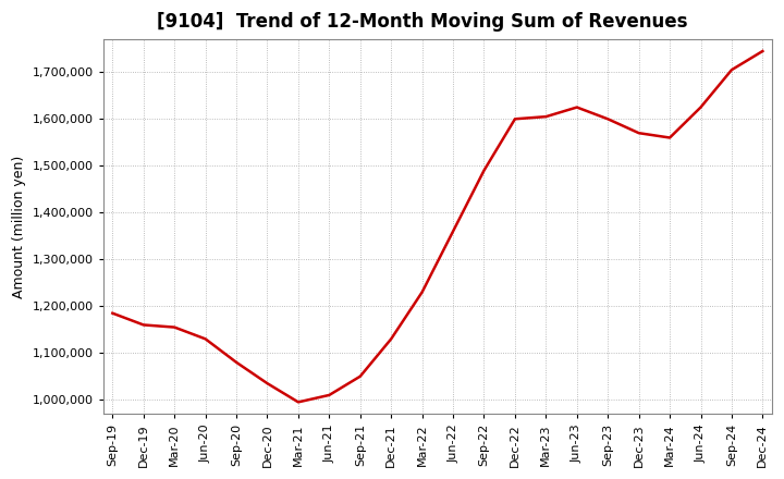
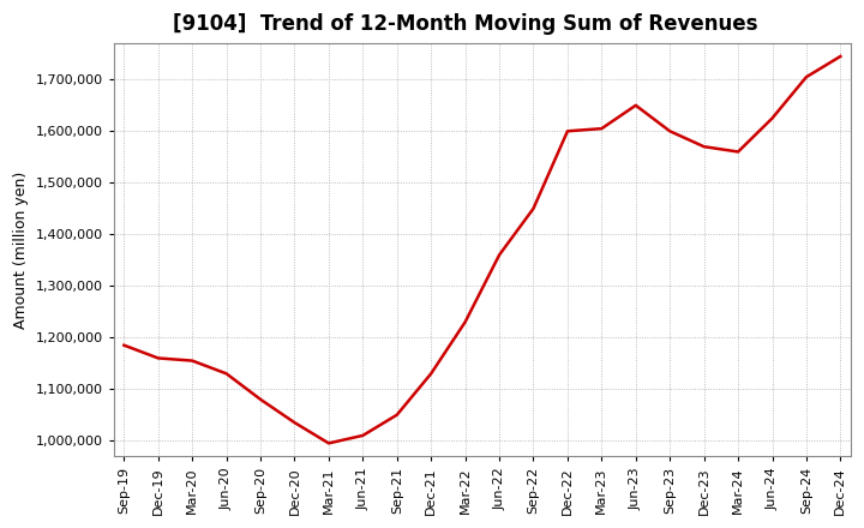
Sep-22: 1,490,000 -> 1,450,000
Jun-23: 1,625,000 -> 1,650,000
